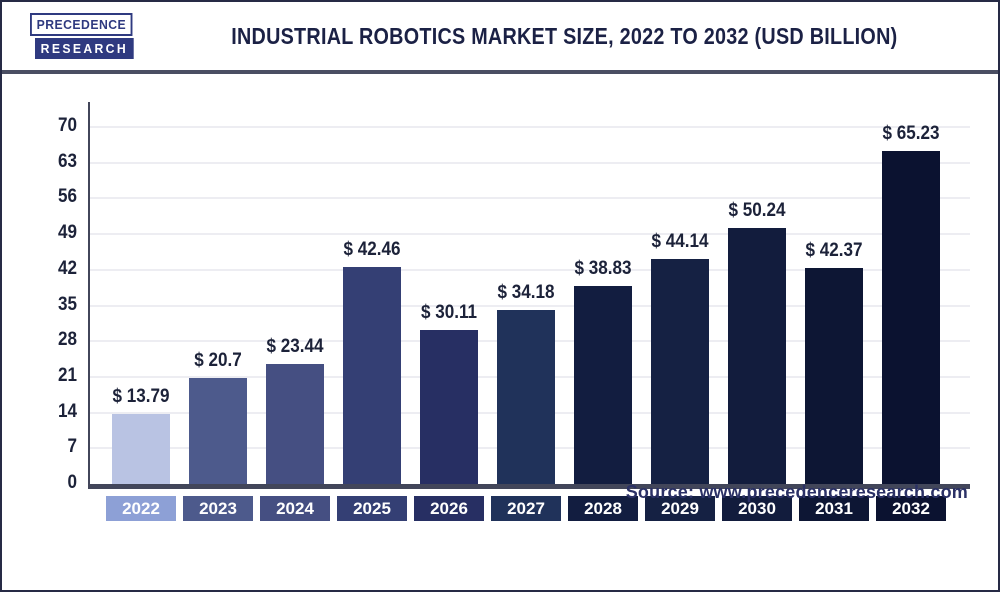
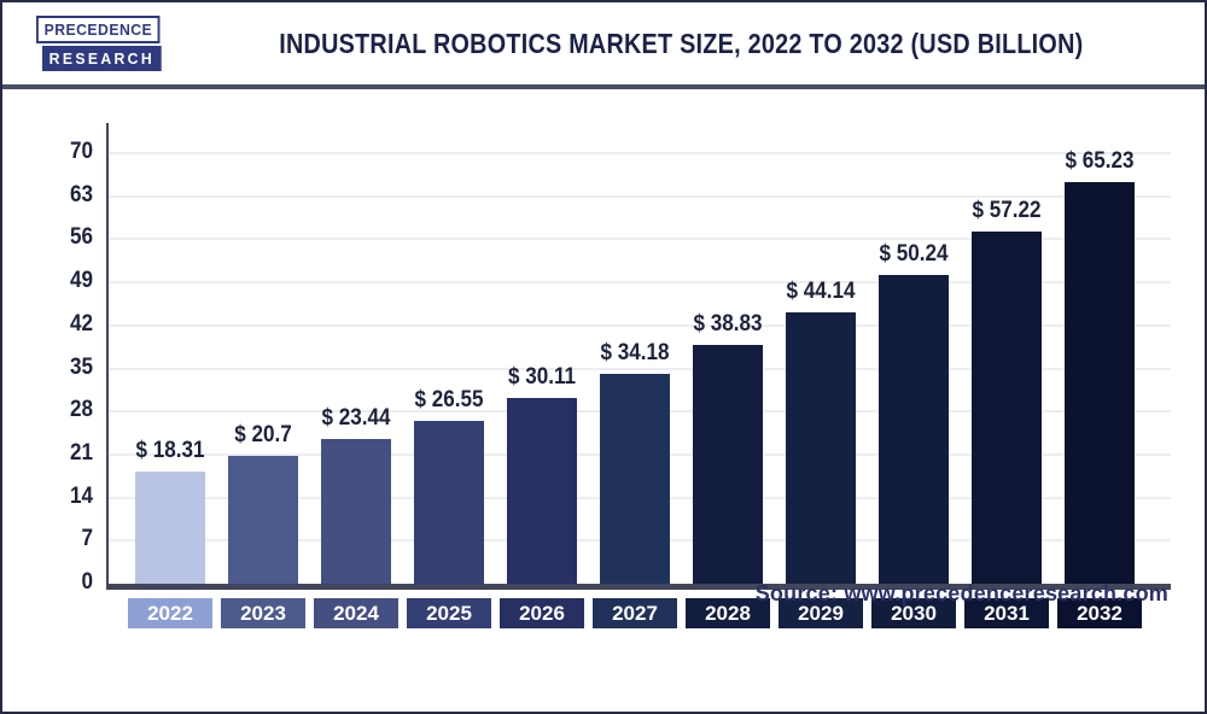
2022: 13.79 -> 18.31
2025: 42.46 -> 26.55
2031: 42.37 -> 57.22
